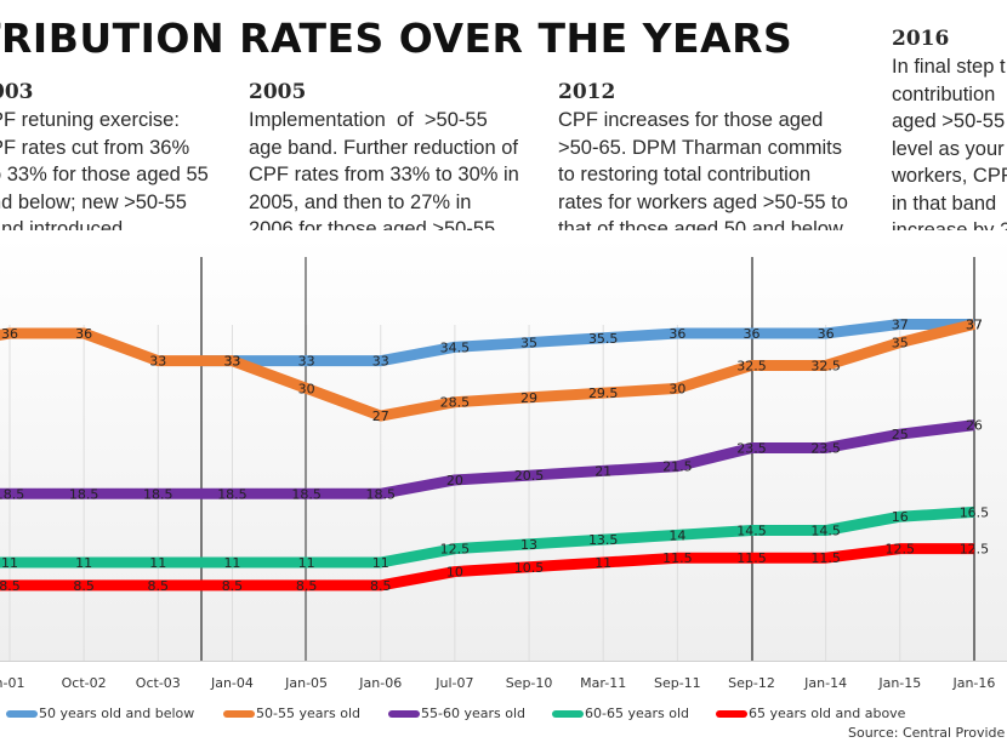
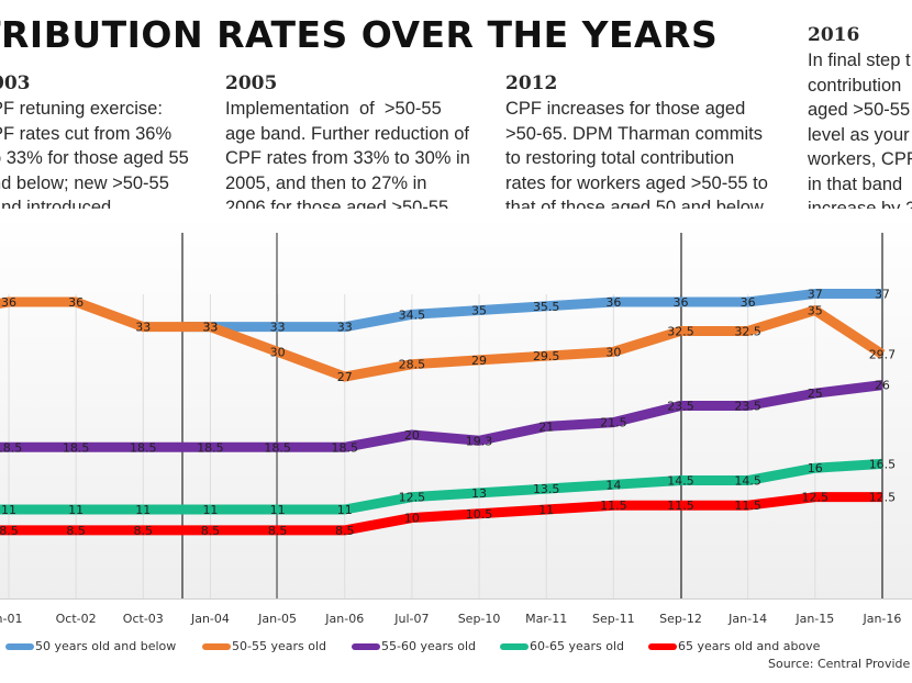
55-60 years old/Sep-10: 20.5 -> 19.3
50-55 years old/Jan-16: 37 -> 29.7
